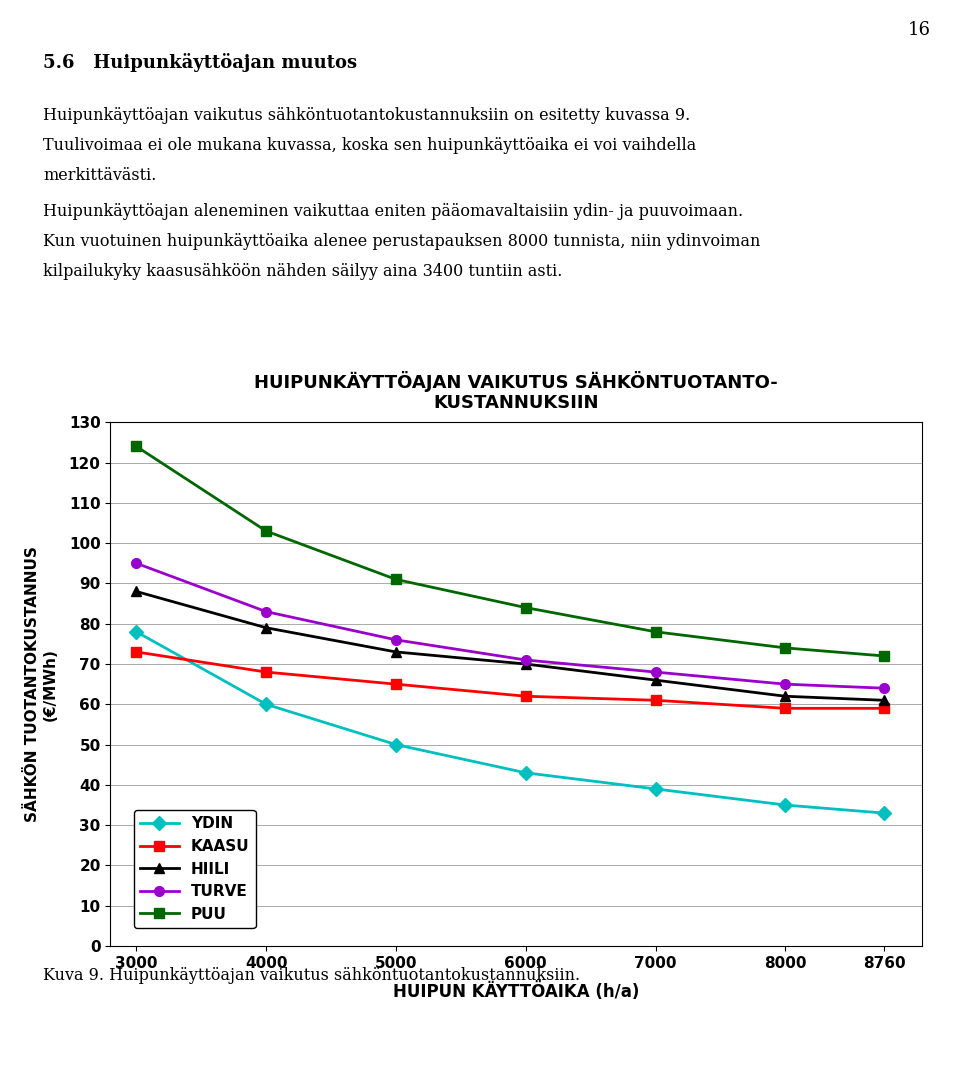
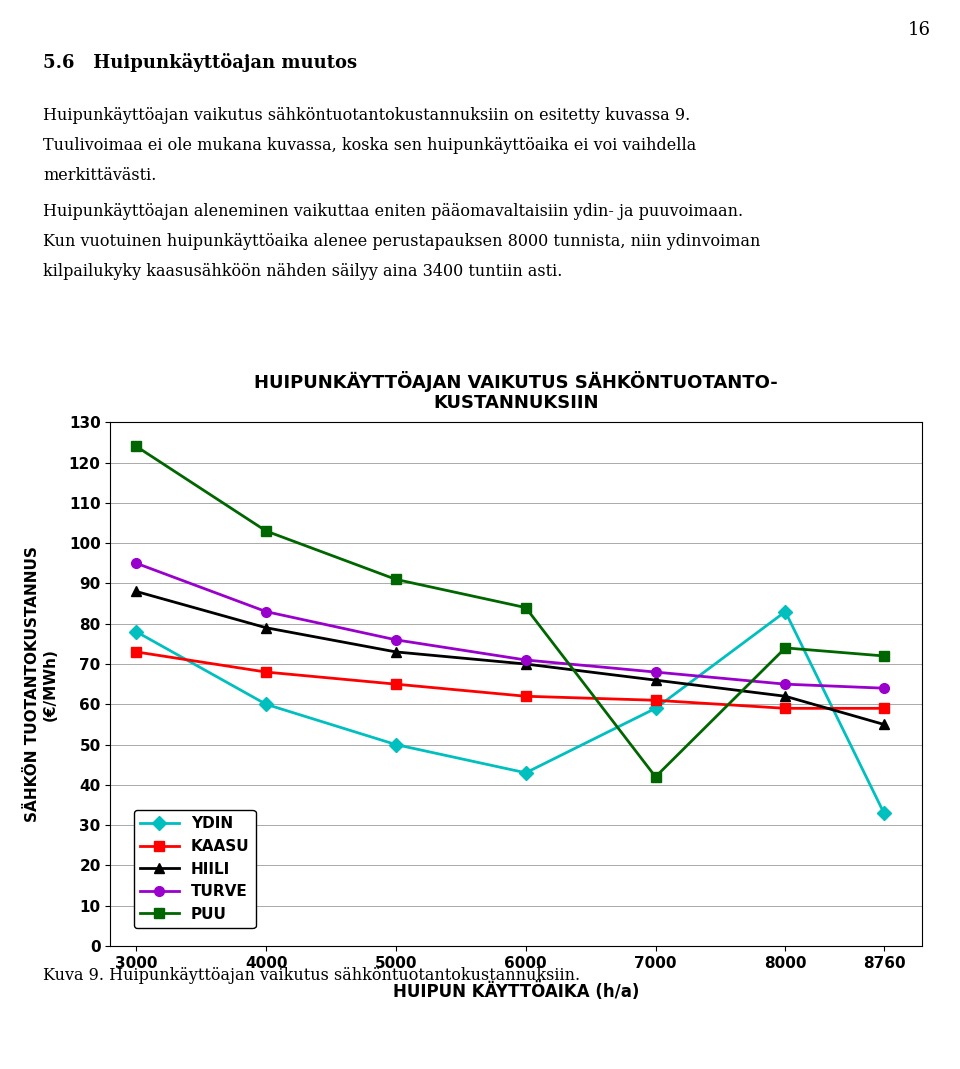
YDIN/7000: 39 -> 59
PUU/7000: 78 -> 42
YDIN/8000: 35 -> 83
HIILI/8760: 61 -> 55
